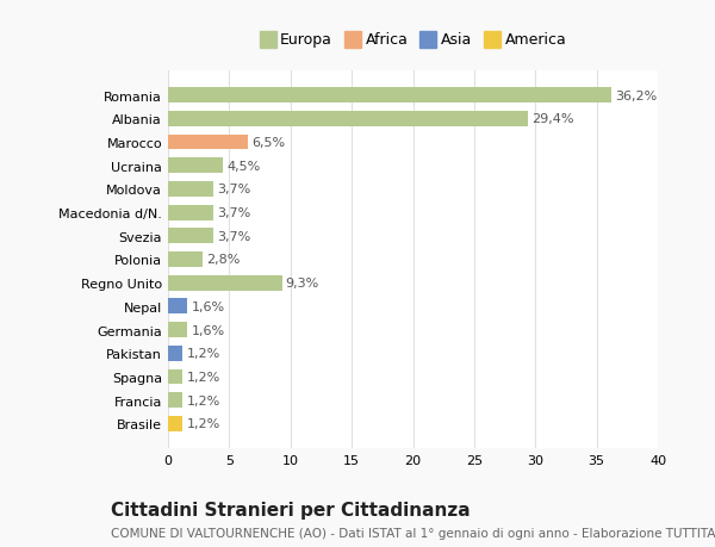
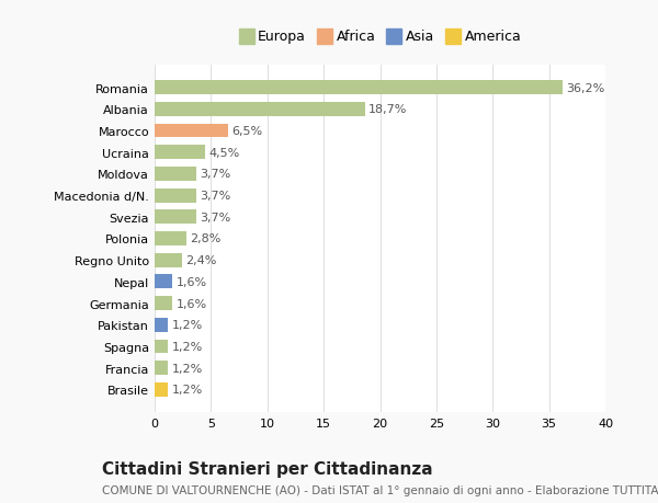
Albania: 29,4% -> 18,7%
Regno Unito: 9,3% -> 2,4%
